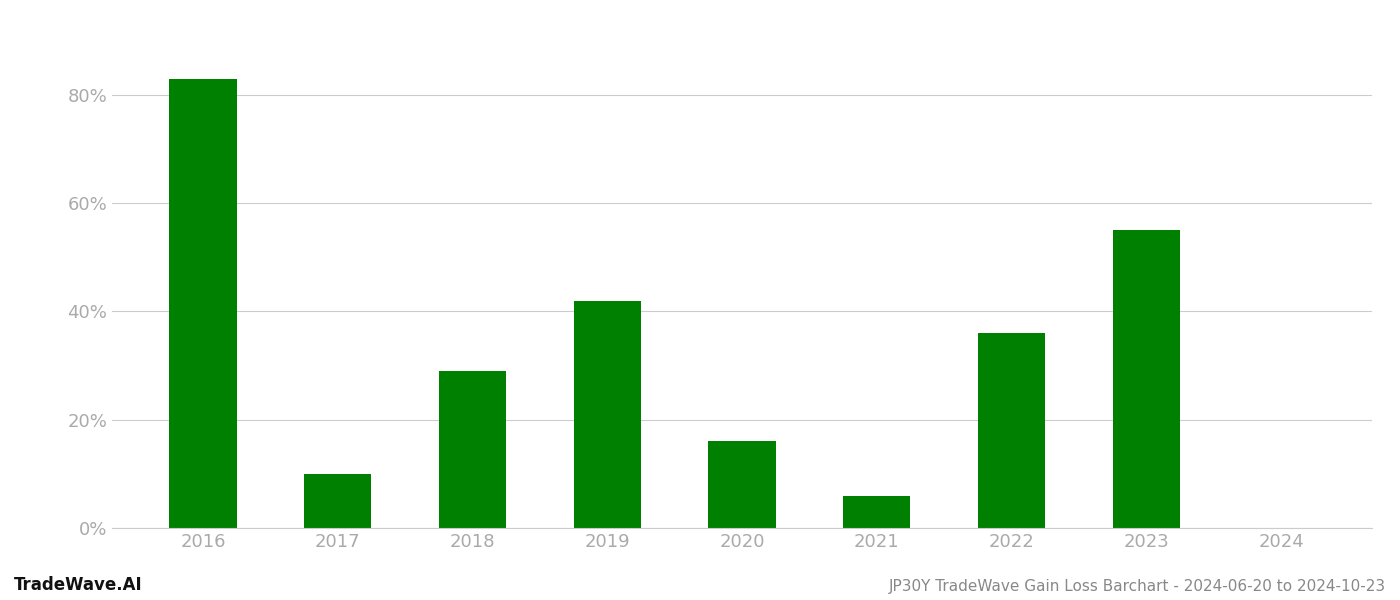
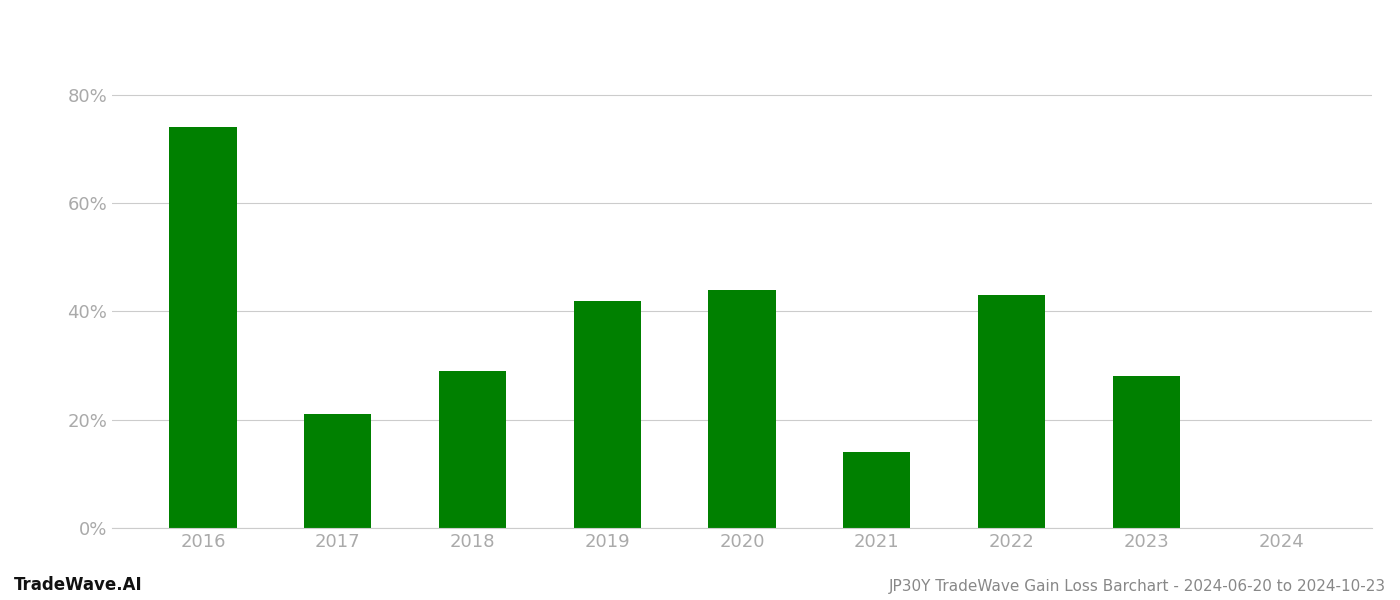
2016: 83% -> 74%
2017: 10% -> 21%
2020: 16% -> 44%
2021: 6% -> 14%
2022: 36% -> 43%
2023: 55% -> 28%
